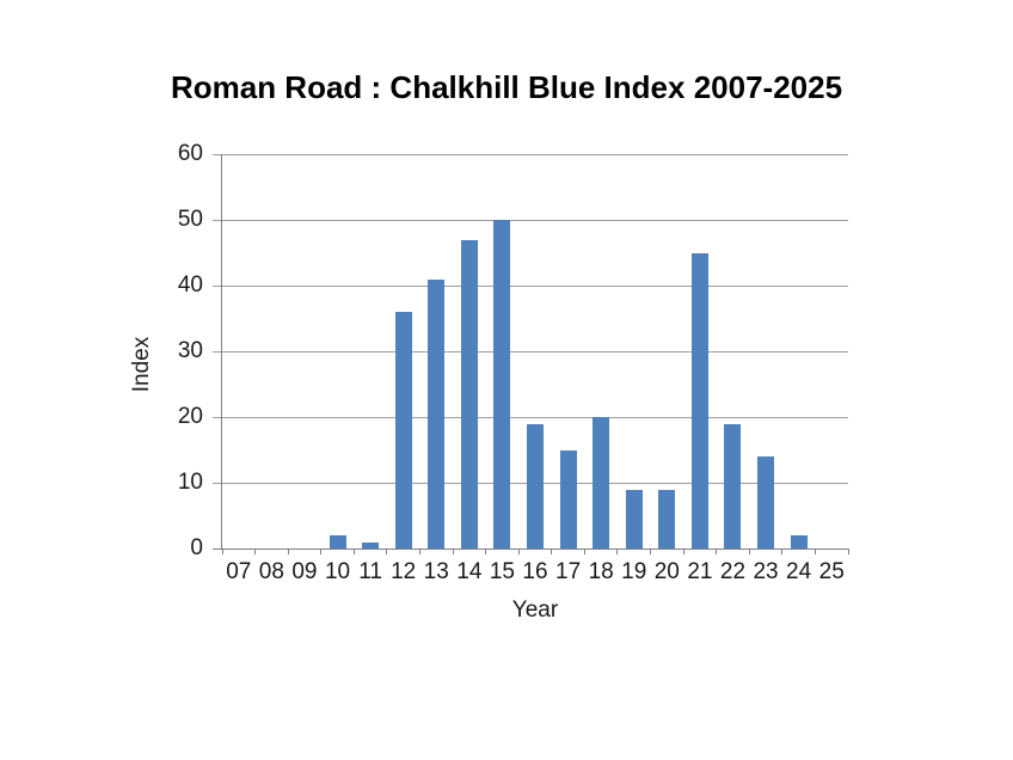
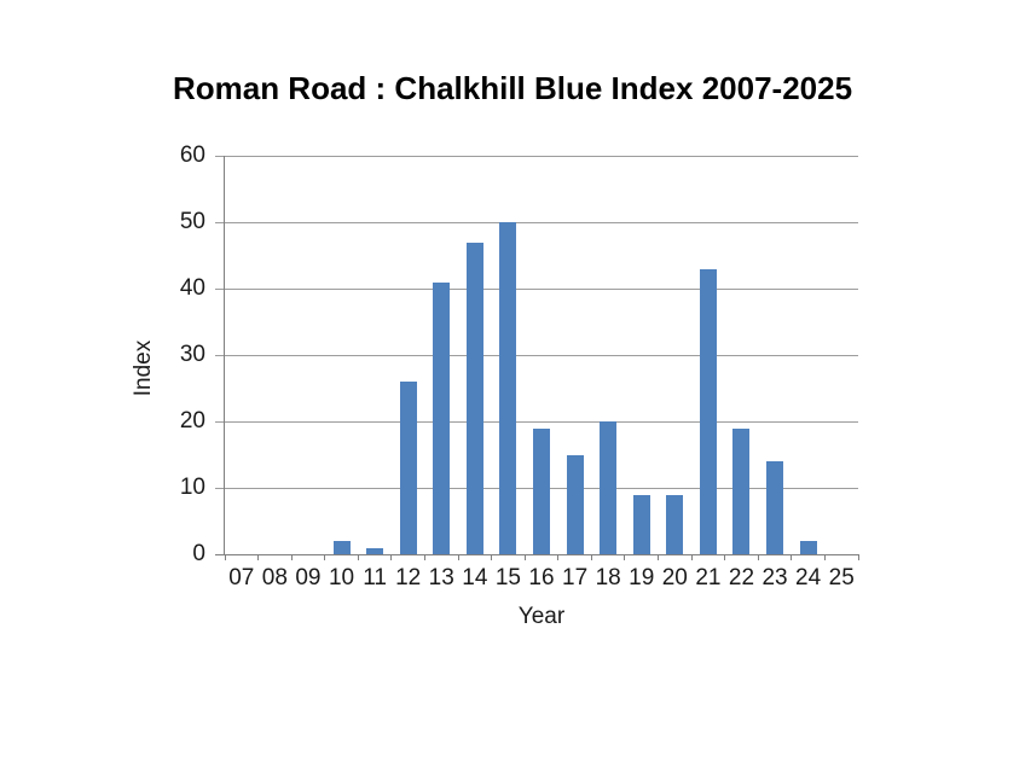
12: 36 -> 26
21: 45 -> 43
